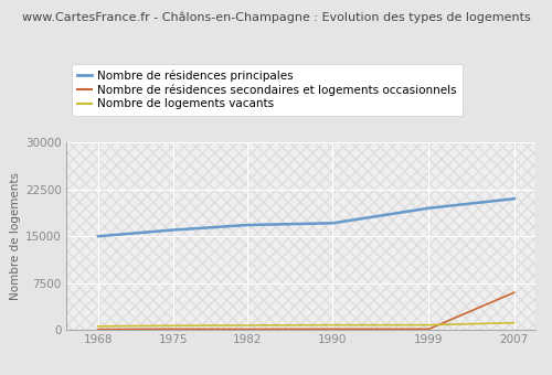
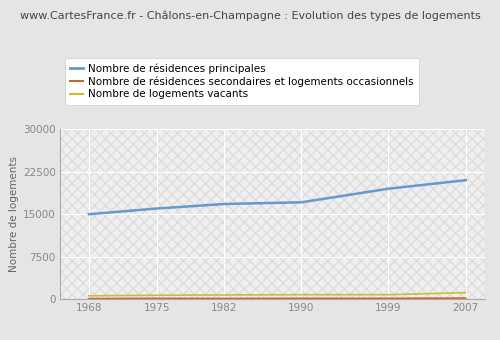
Nombre de résidences secondaires et logements occasionnels/2007: 6000 -> 200
